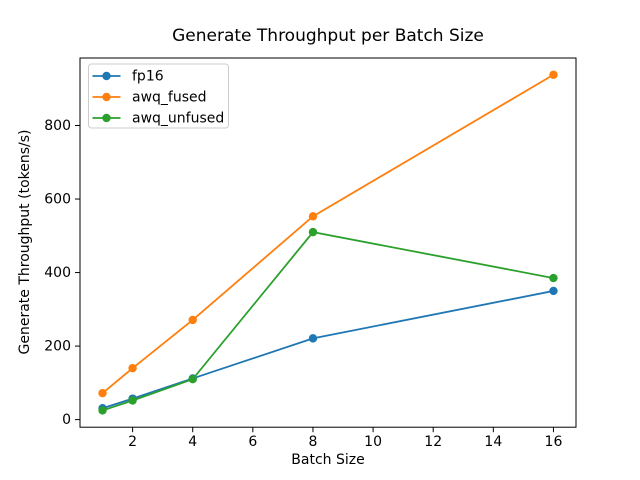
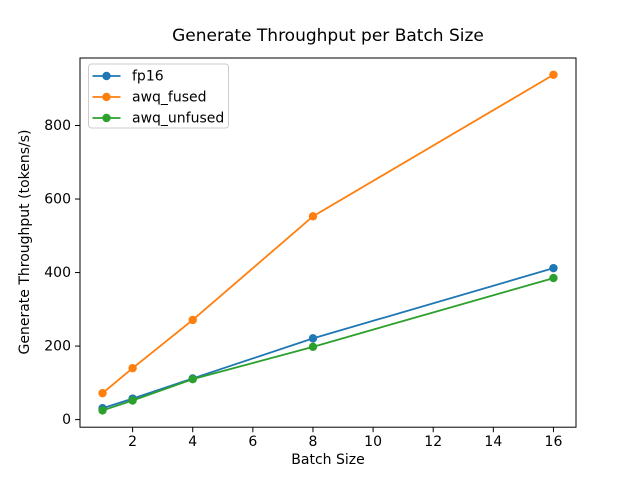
awq_unfused/8: 510 -> 200
fp16/16: 350 -> 410
